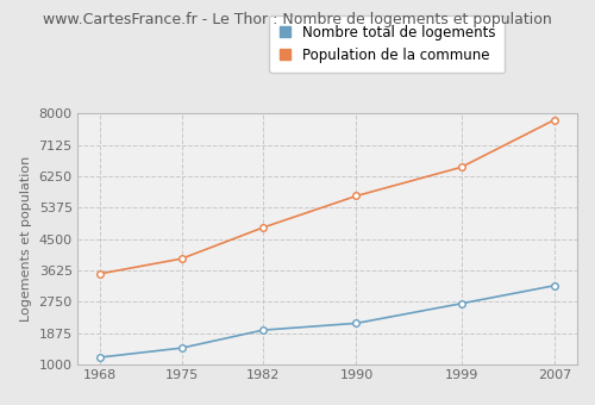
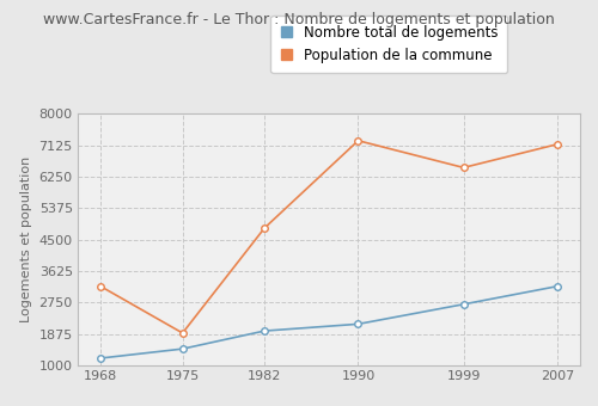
Population de la commune/1968: 3530 -> 3200
Population de la commune/1975: 3950 -> 1900
Population de la commune/1990: 5700 -> 7250
Population de la commune/2007: 7820 -> 7150
